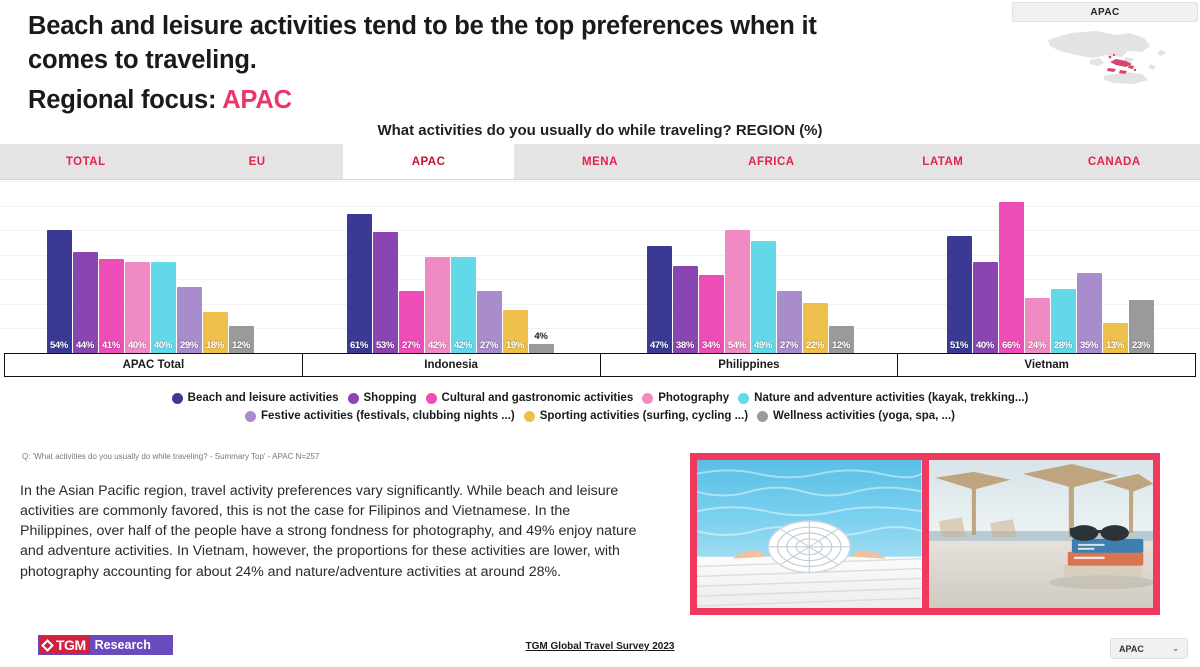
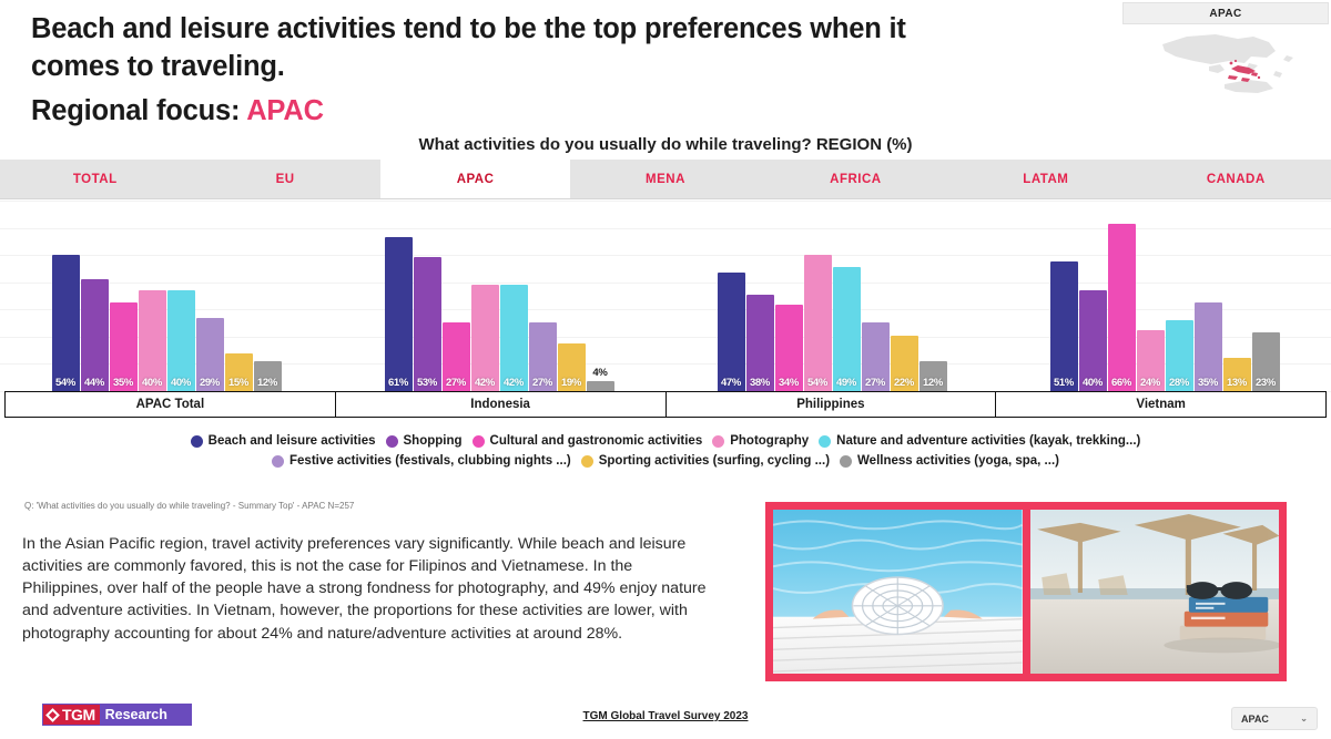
Cultural and gastronomic activities/APAC Total: 41% -> 35%
Sporting activities (surfing, cycling ...)/APAC Total: 18% -> 15%
